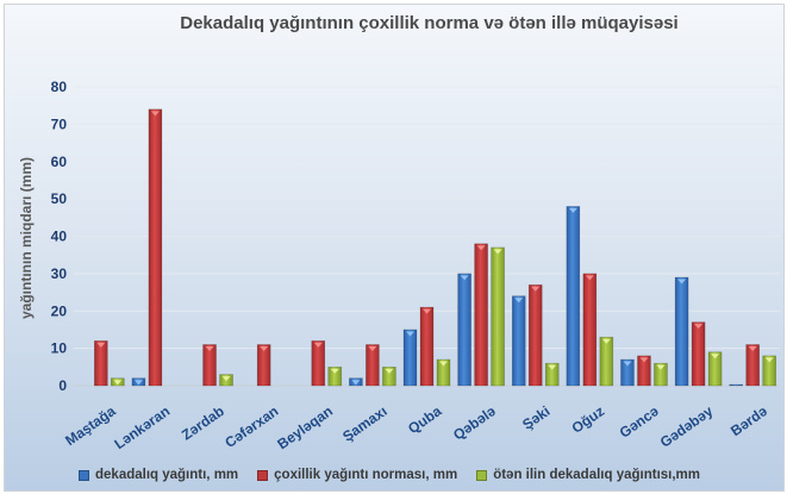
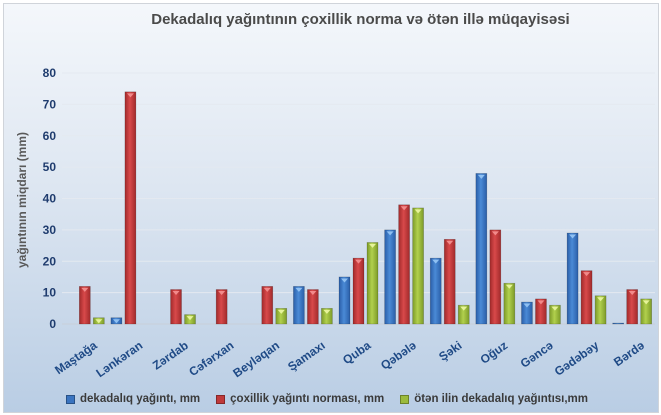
dekadalıq yağıntı, mm/Şamaxı: 2 -> 12
ötən ilin dekadalıq yağıntısı,mm/Quba: 7 -> 26
dekadalıq yağıntı, mm/Şəki: 24 -> 21
